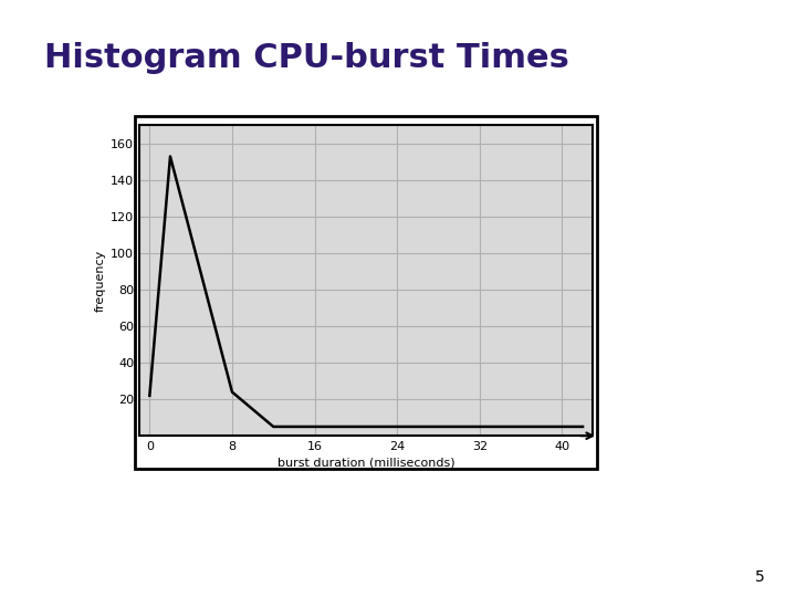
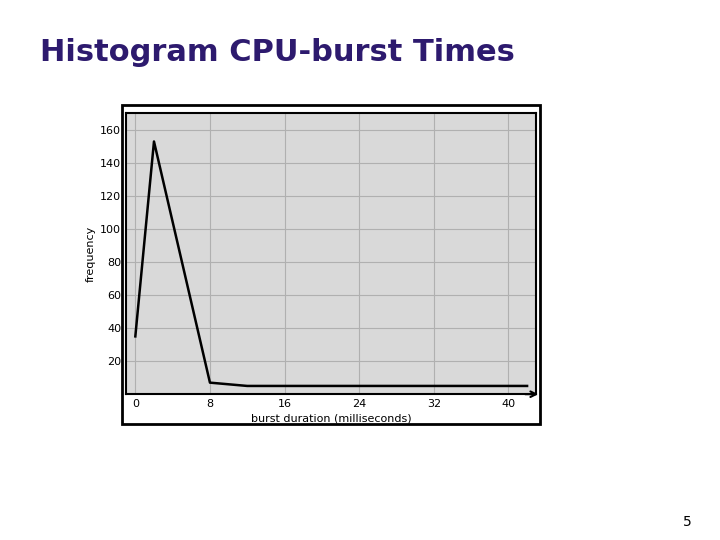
0: 22 -> 35
8: 24 -> 7
